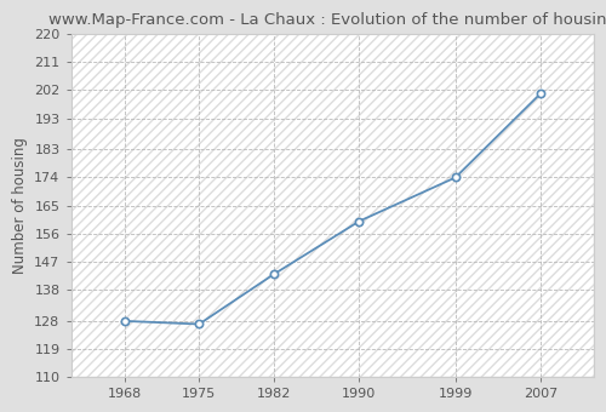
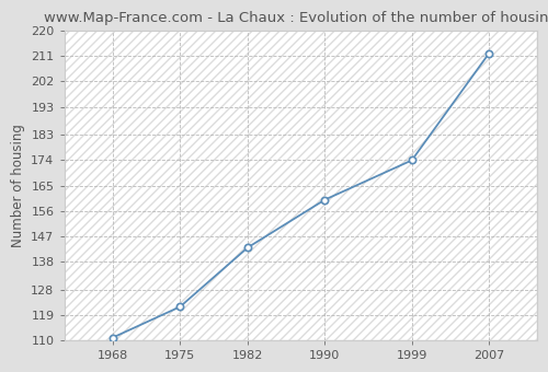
1968: 128 -> 111
1975: 127 -> 122
2007: 201 -> 212
